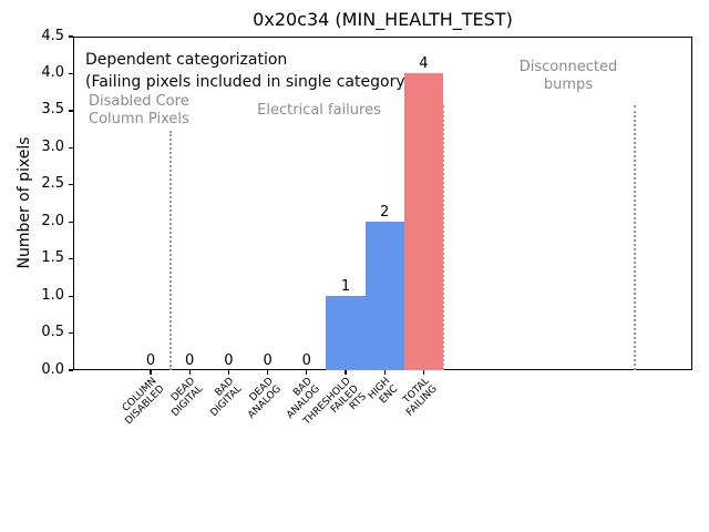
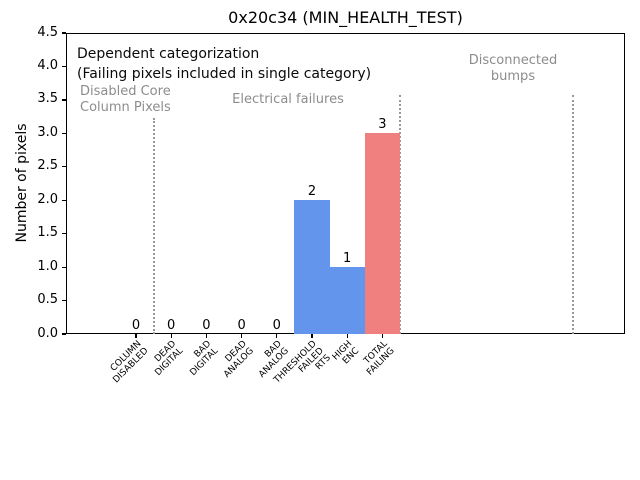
THRESHOLD FAILED RTS: 1 -> 2
HIGH ENC: 2 -> 1
TOTAL FAILING: 4 -> 3
